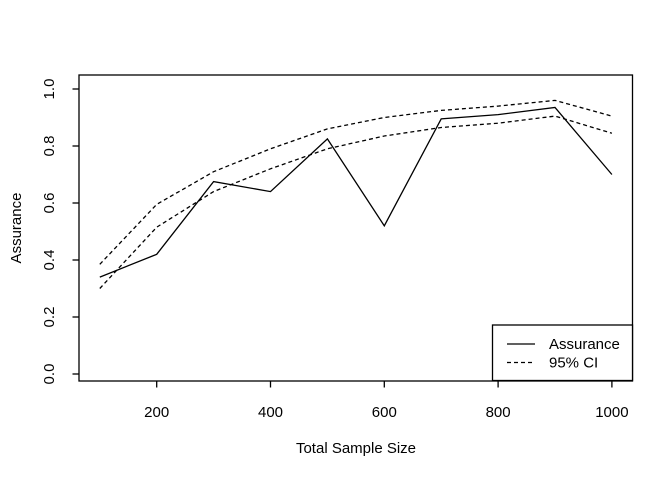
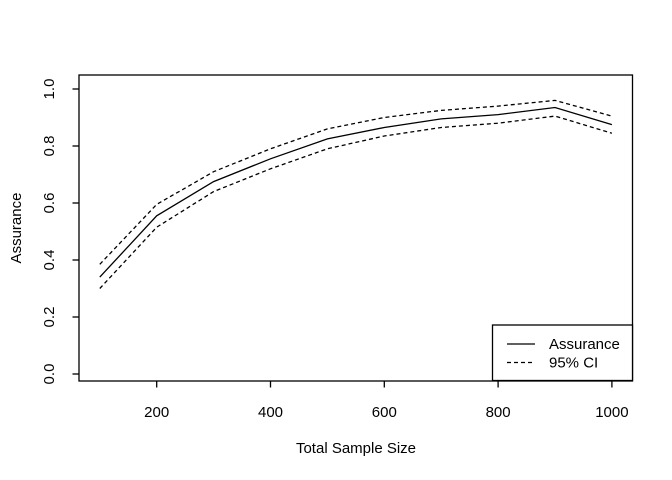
Assurance/200: 0.42 -> 0.56
Assurance/400: 0.64 -> 0.76
Assurance/600: 0.52 -> 0.86
Assurance/1000: 0.70 -> 0.88
